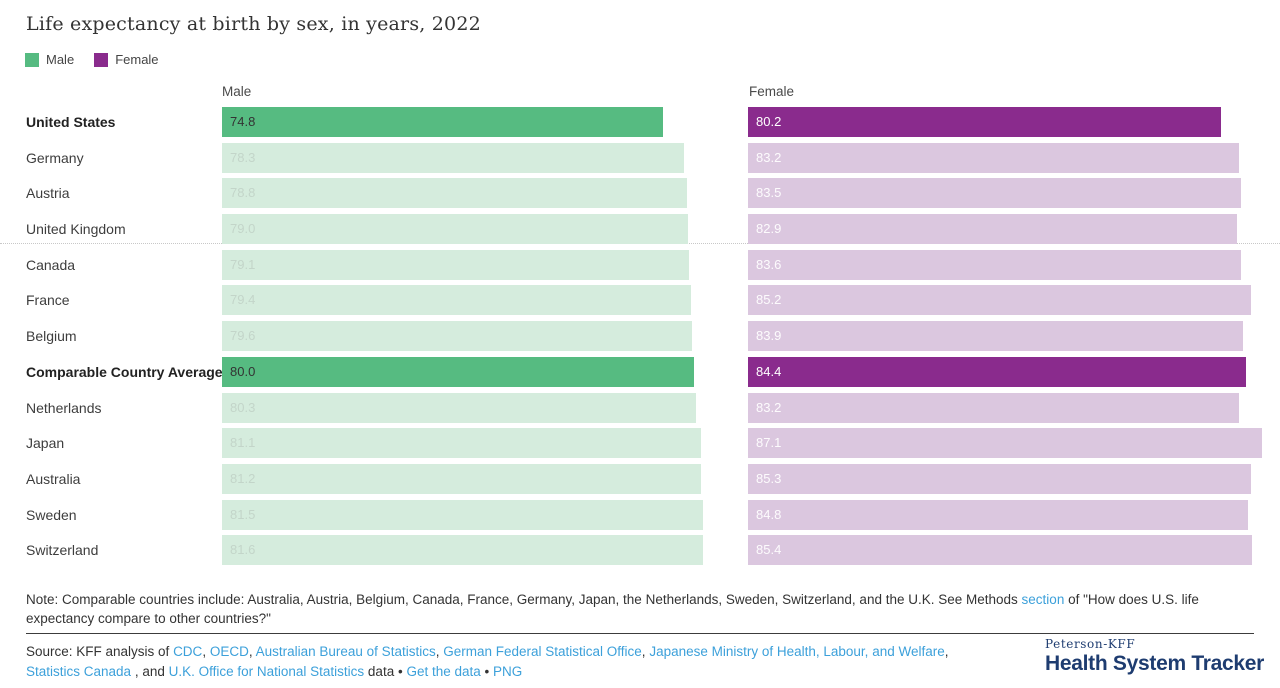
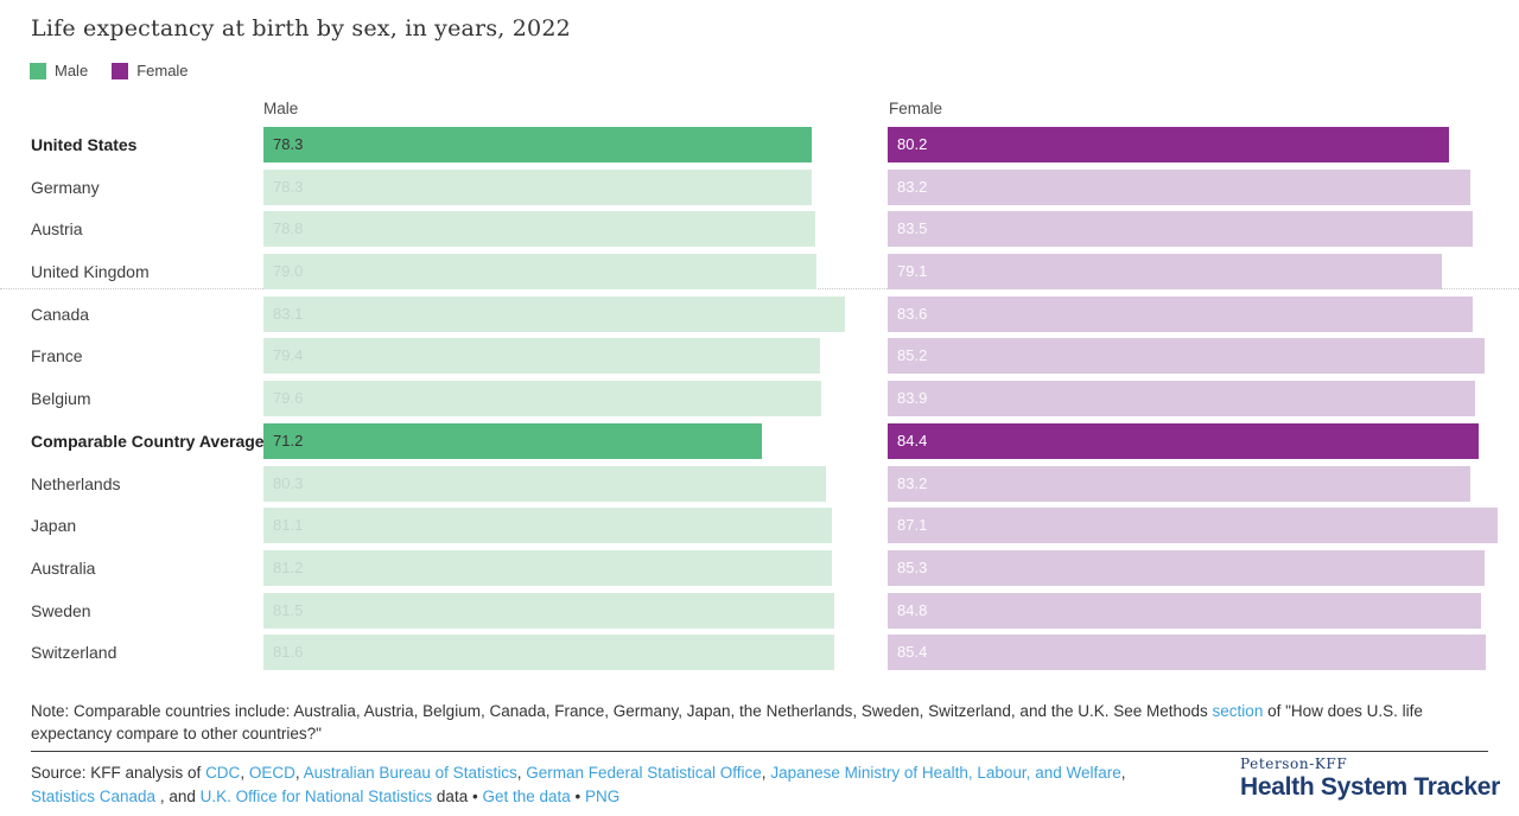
Male/United States: 74.8 -> 78.3
Female/United Kingdom: 82.9 -> 79.1
Male/Canada: 79.1 -> 83.1
Male/Comparable Country Average: 80.0 -> 71.2
